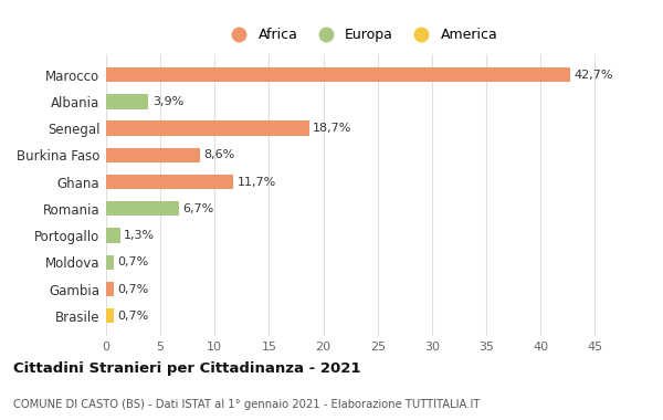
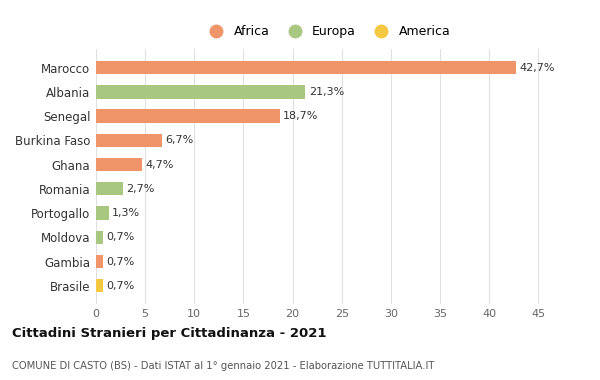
Albania: 3,9% -> 21,3%
Burkina Faso: 8,6% -> 6,7%
Ghana: 11,7% -> 4,7%
Romania: 6,7% -> 2,7%
